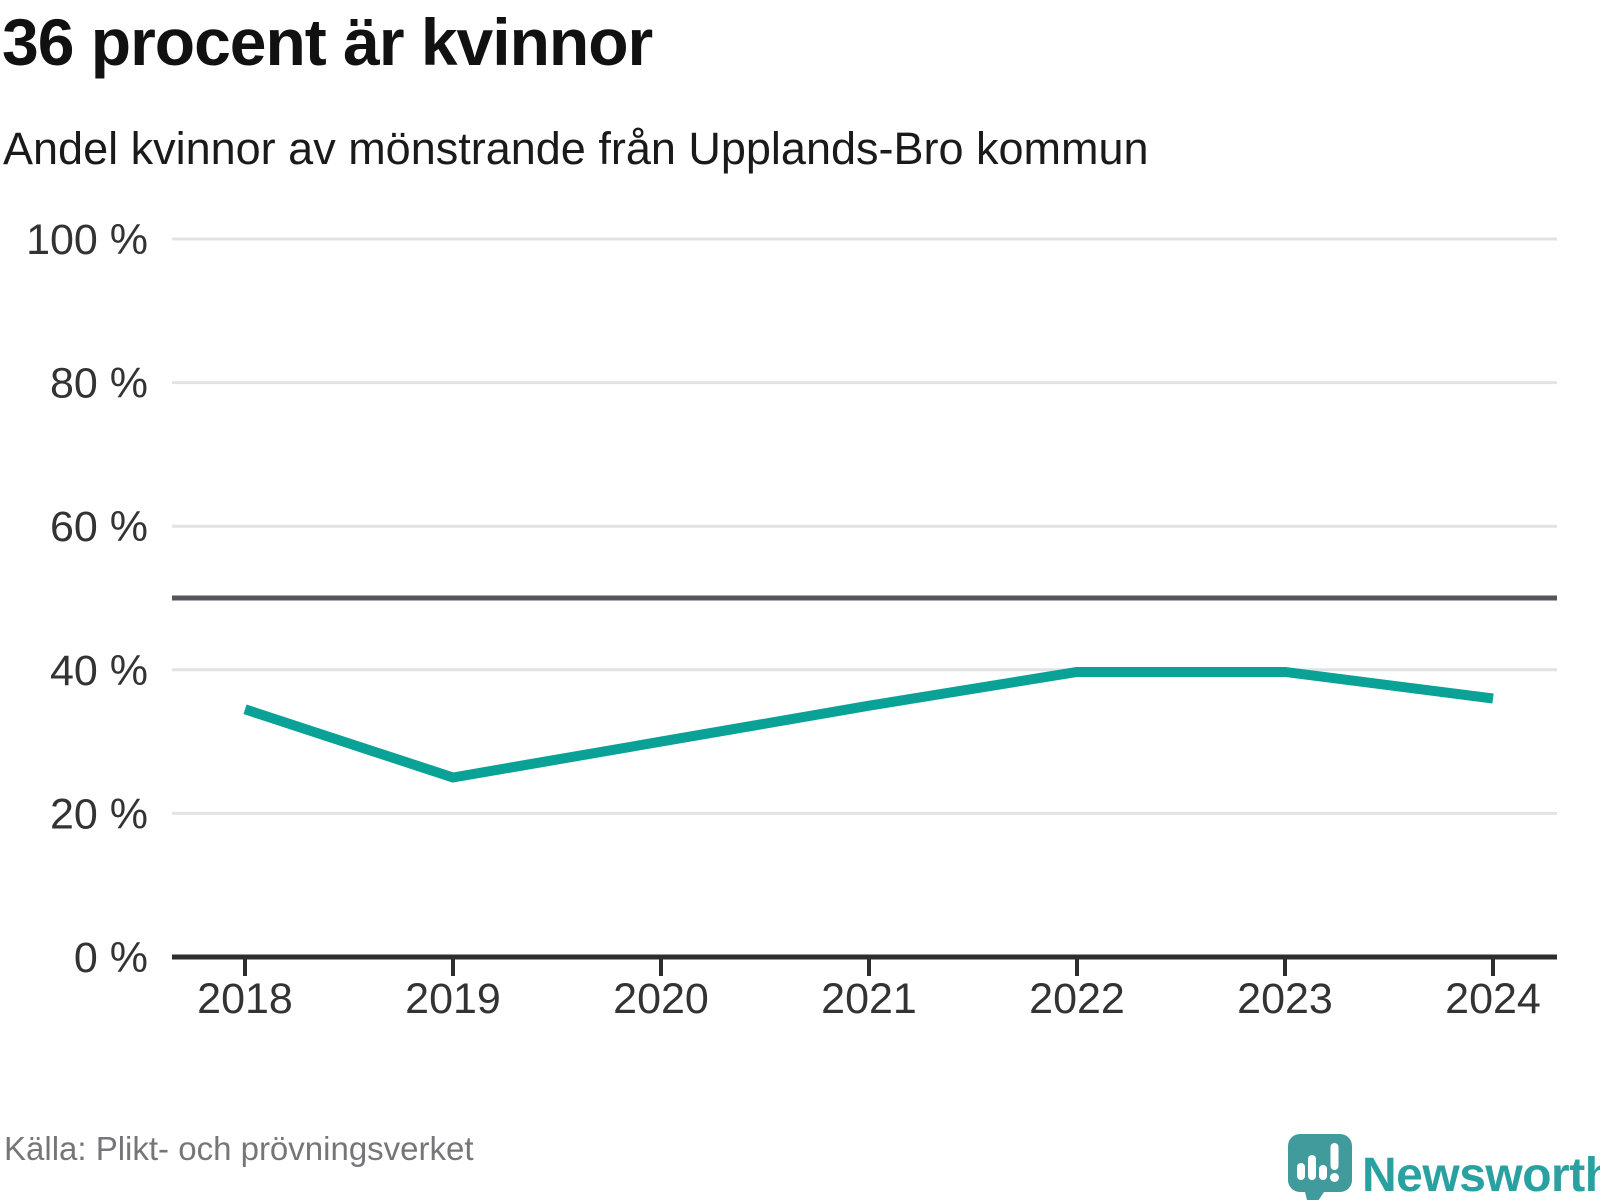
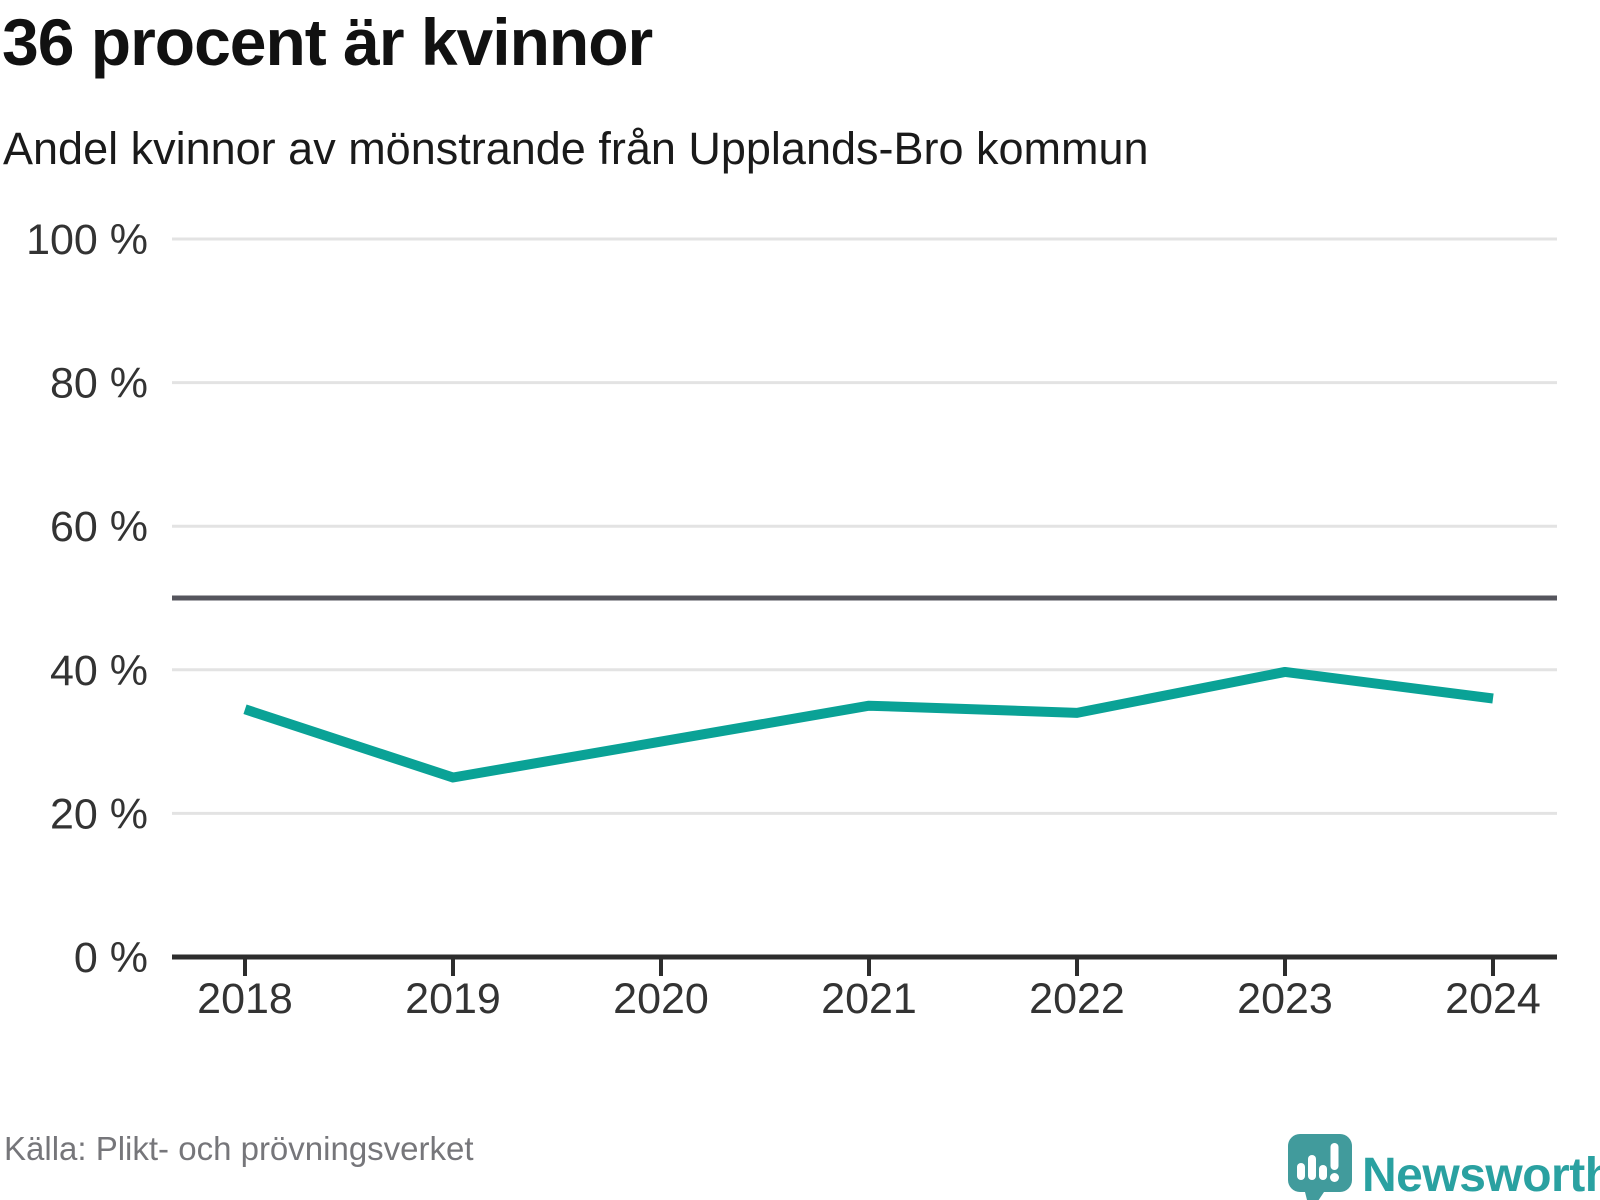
2022: 40% -> 34%
